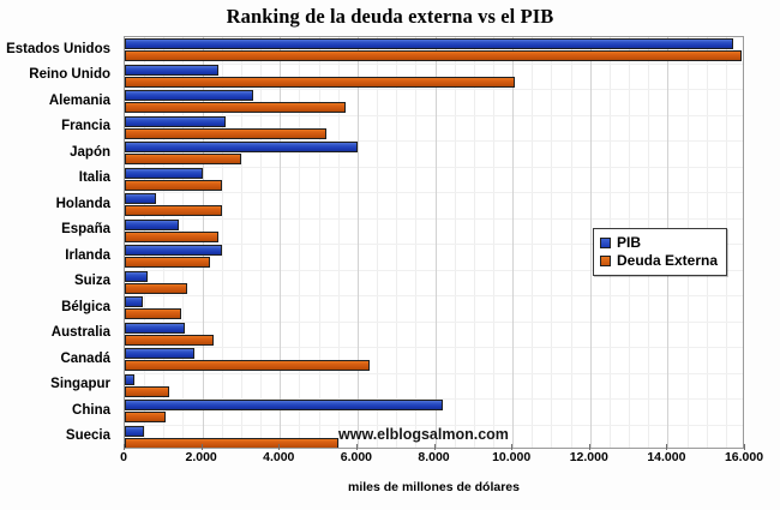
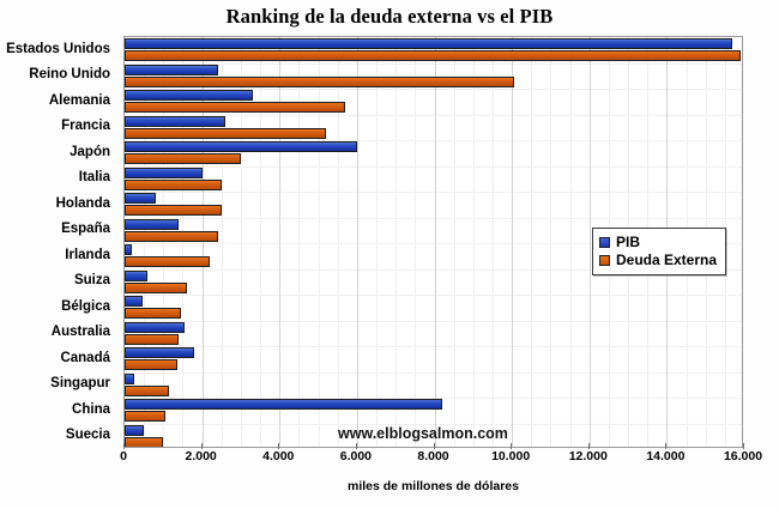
PIB/Irlanda: 2500 -> 200
Deuda Externa/Australia: 2300 -> 1400
Deuda Externa/Canadá: 6300 -> 1400
Deuda Externa/Suecia: 5500 -> 1000
